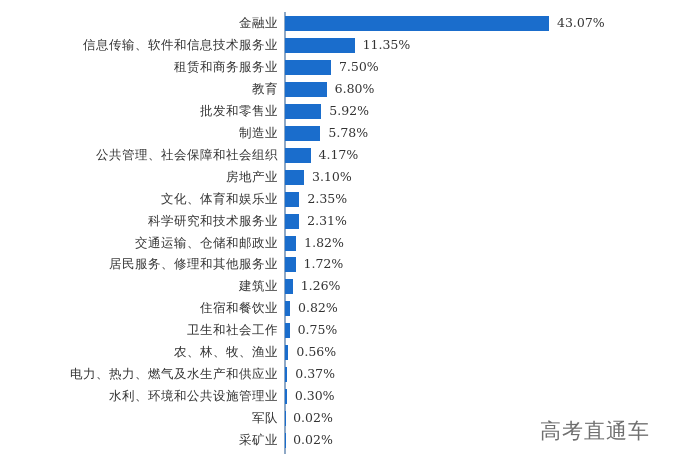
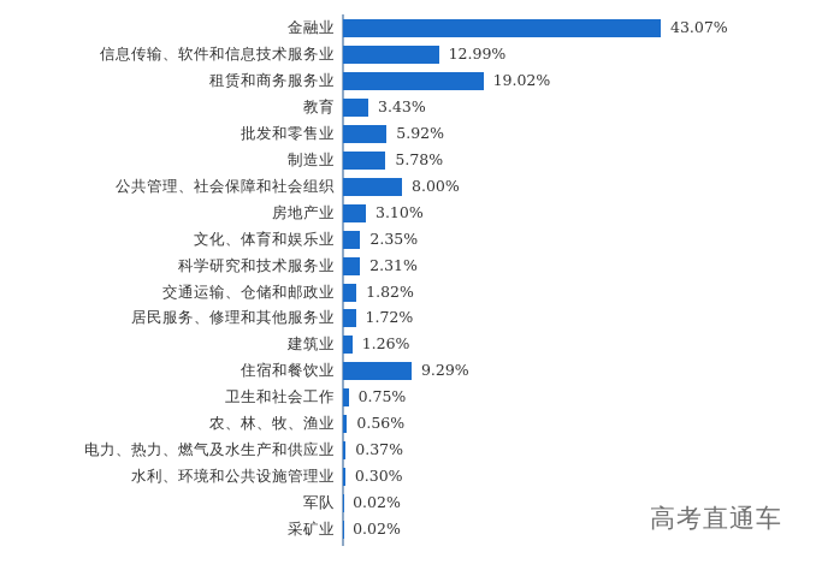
信息传输、软件和信息技术服务业: 11.35% -> 12.99%
租赁和商务服务业: 7.50% -> 19.02%
教育: 6.80% -> 3.43%
公共管理、社会保障和社会组织: 4.17% -> 8.00%
住宿和餐饮业: 0.82% -> 9.29%
